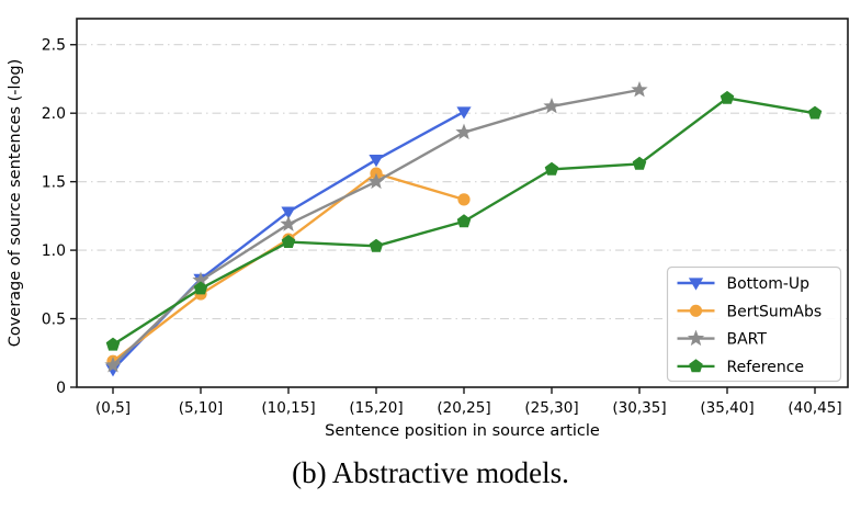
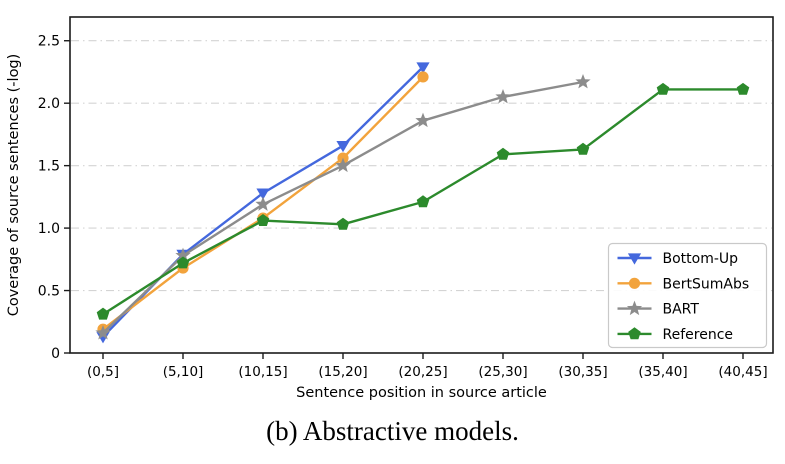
Bottom-Up/(20,25]: 2.01 -> 2.29
BertSumAbs/(20,25]: 1.37 -> 2.21
Reference/(40,45]: 2.00 -> 2.11
